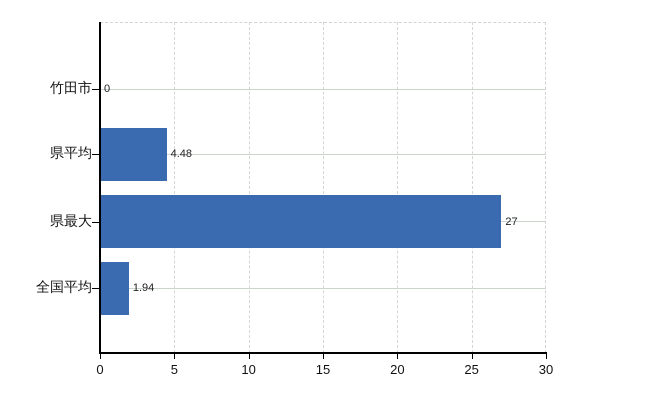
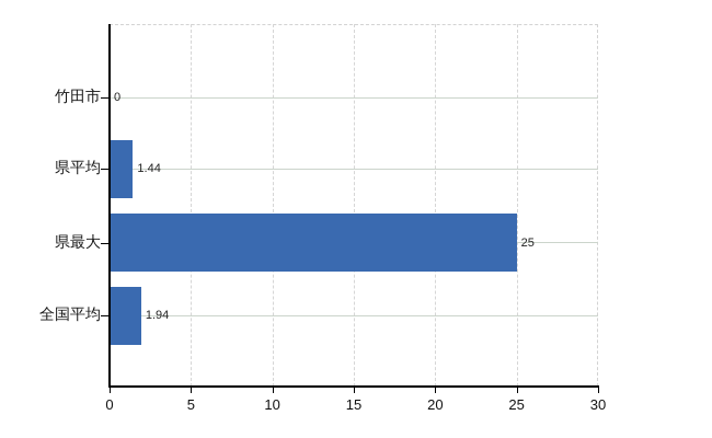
県平均: 4.48 -> 1.44
県最大: 27 -> 25
